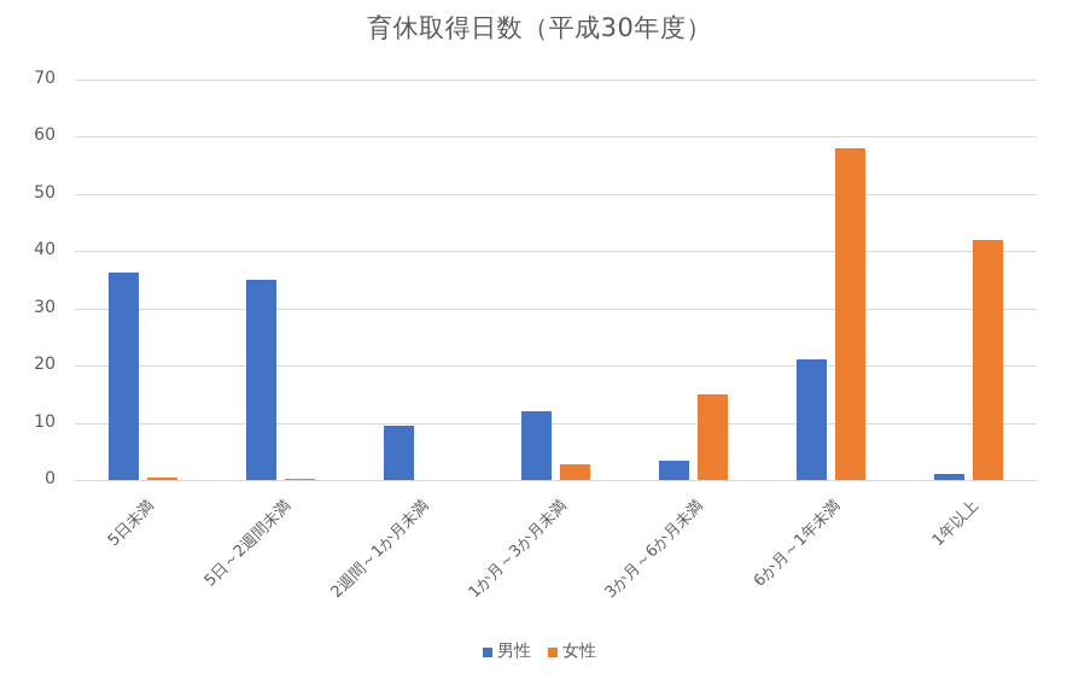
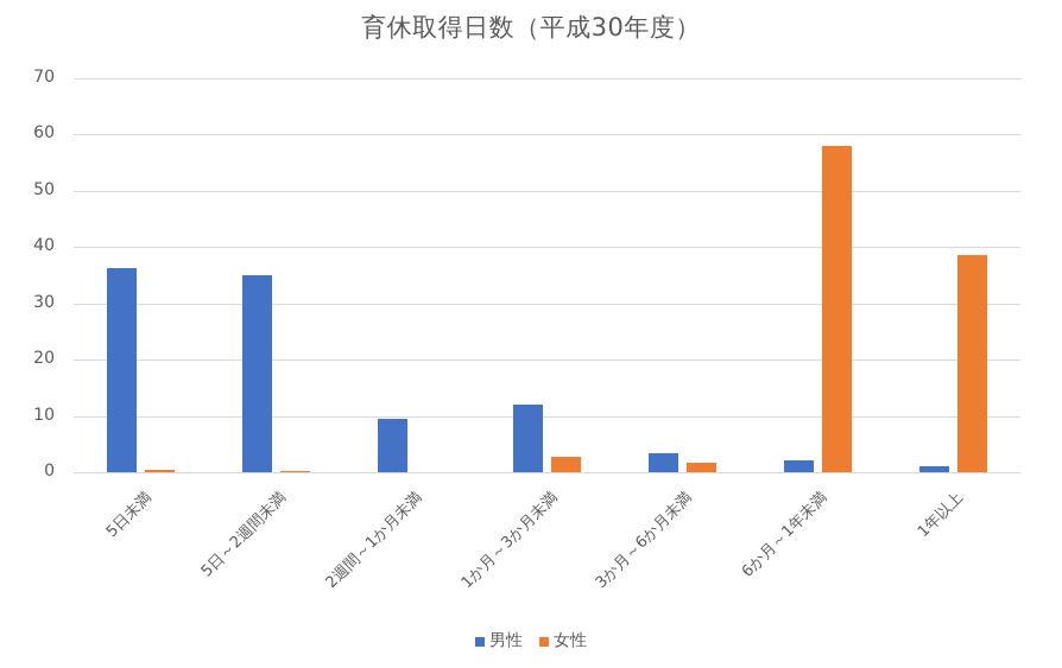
女性/3か月～6か月未満: 15 -> 2
男性/6か月～1年未満: 21 -> 2
女性/1年以上: 42 -> 38
